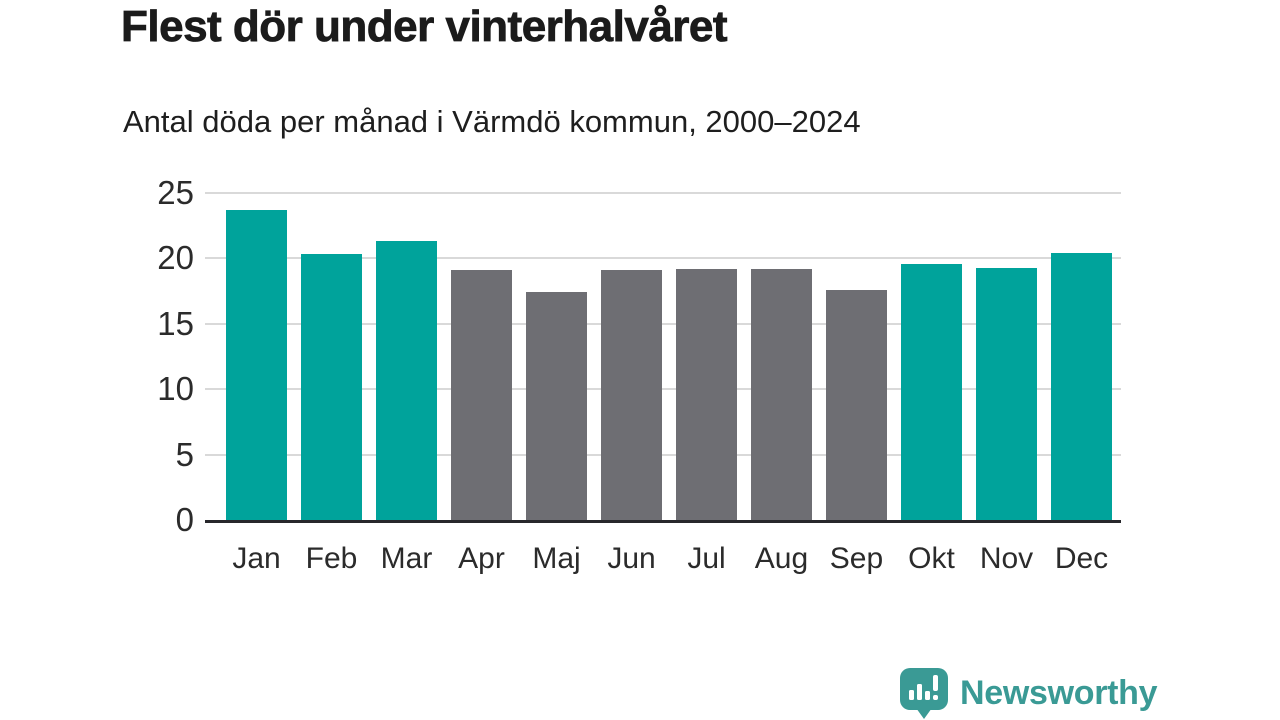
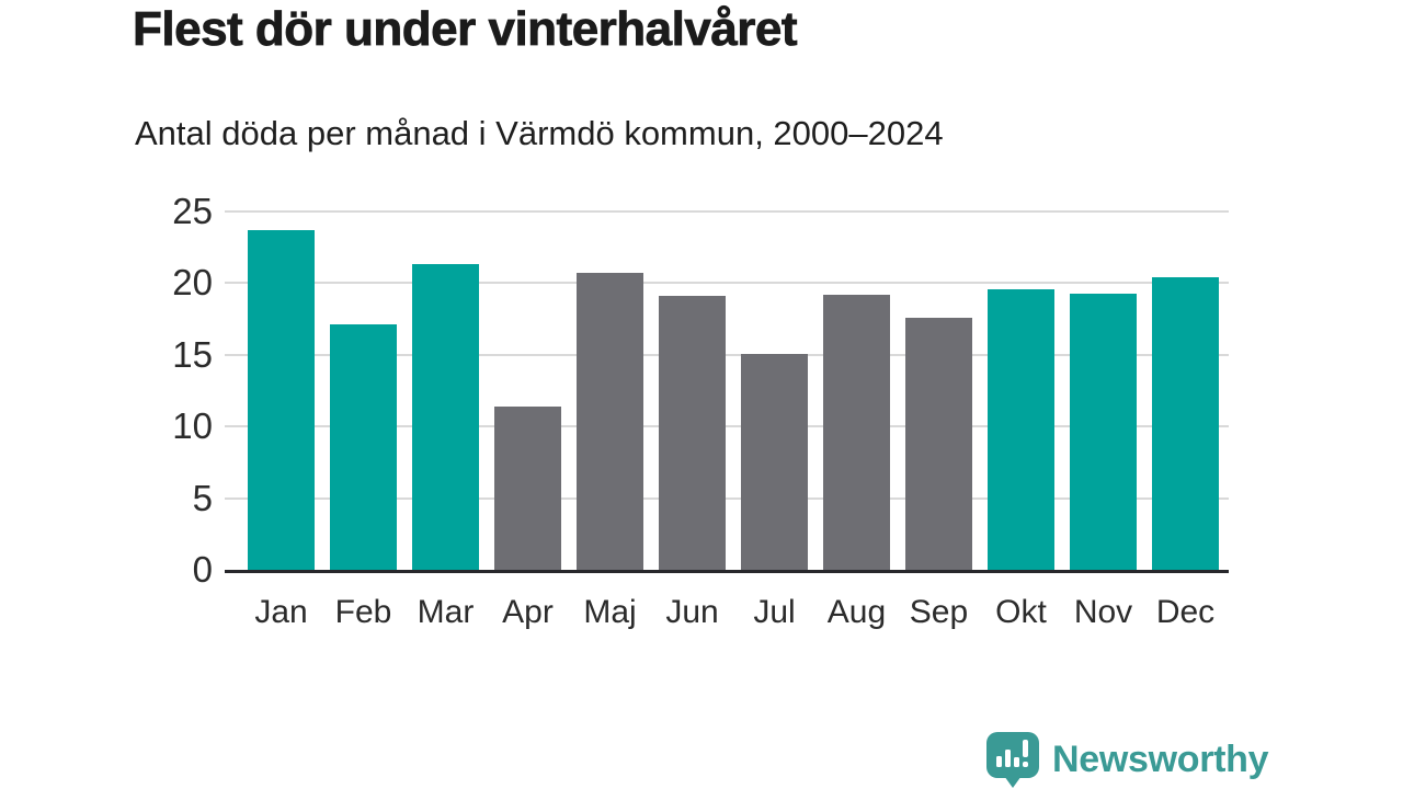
Feb: 20.3 -> 17.1
Apr: 19.1 -> 11.4
Maj: 17.4 -> 20.7
Jul: 19.2 -> 15.1
